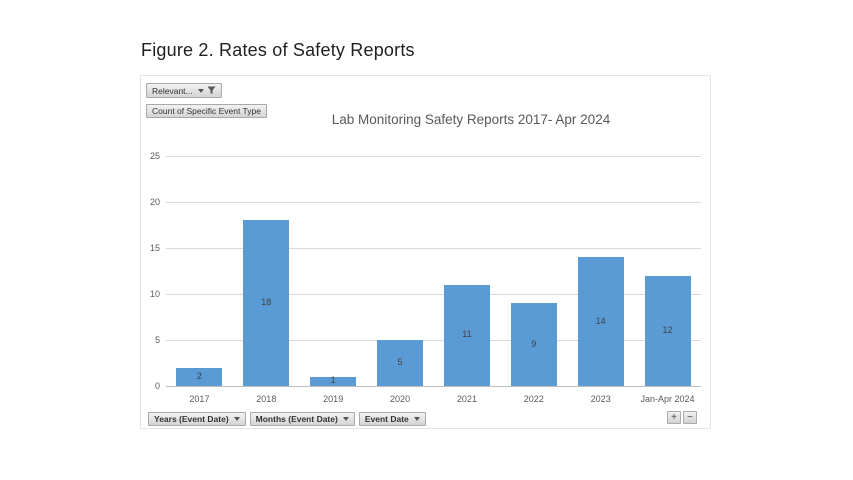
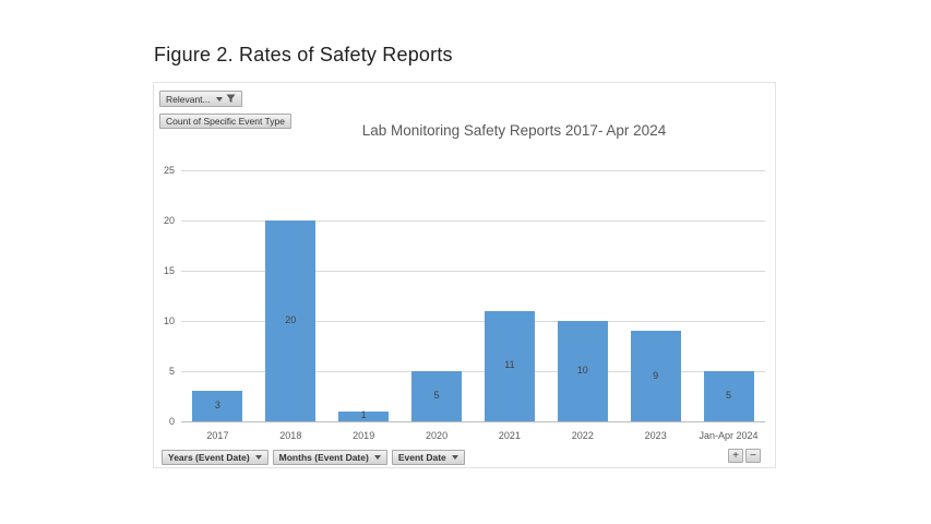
2017: 2 -> 3
2018: 18 -> 20
2022: 9 -> 10
2023: 14 -> 9
Jan-Apr 2024: 12 -> 5
